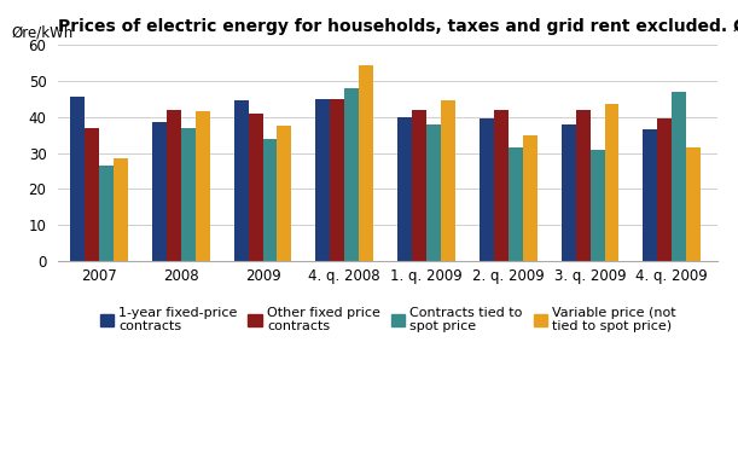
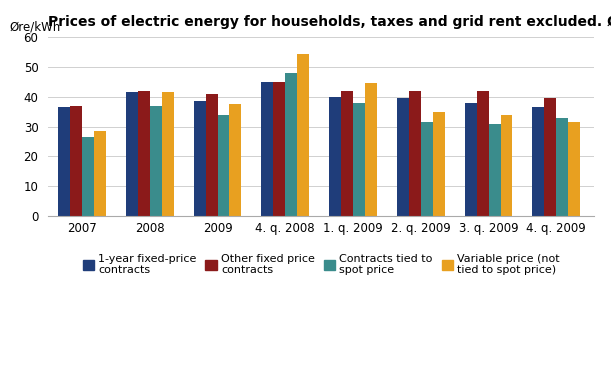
1-year fixed-price contracts/2007: 45.5 -> 36.5
1-year fixed-price contracts/2008: 38.5 -> 41.5
1-year fixed-price contracts/2009: 44.5 -> 38.5
Variable price (not tied to spot price)/3. q. 2009: 43.5 -> 34.0
Contracts tied to spot price/4. q. 2009: 47.0 -> 33.0
